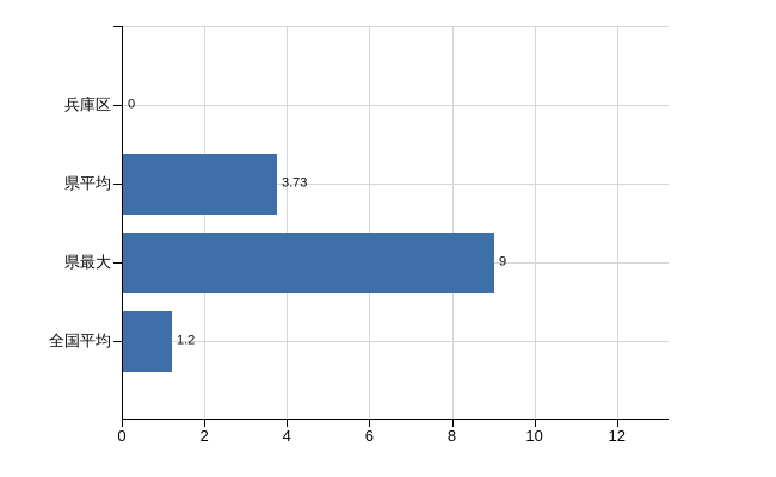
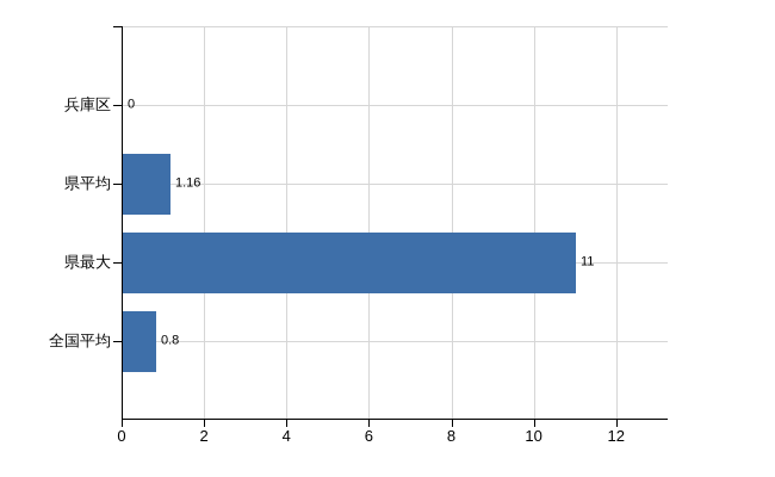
県平均: 3.73 -> 1.16
県最大: 9 -> 11
全国平均: 1.2 -> 0.8
